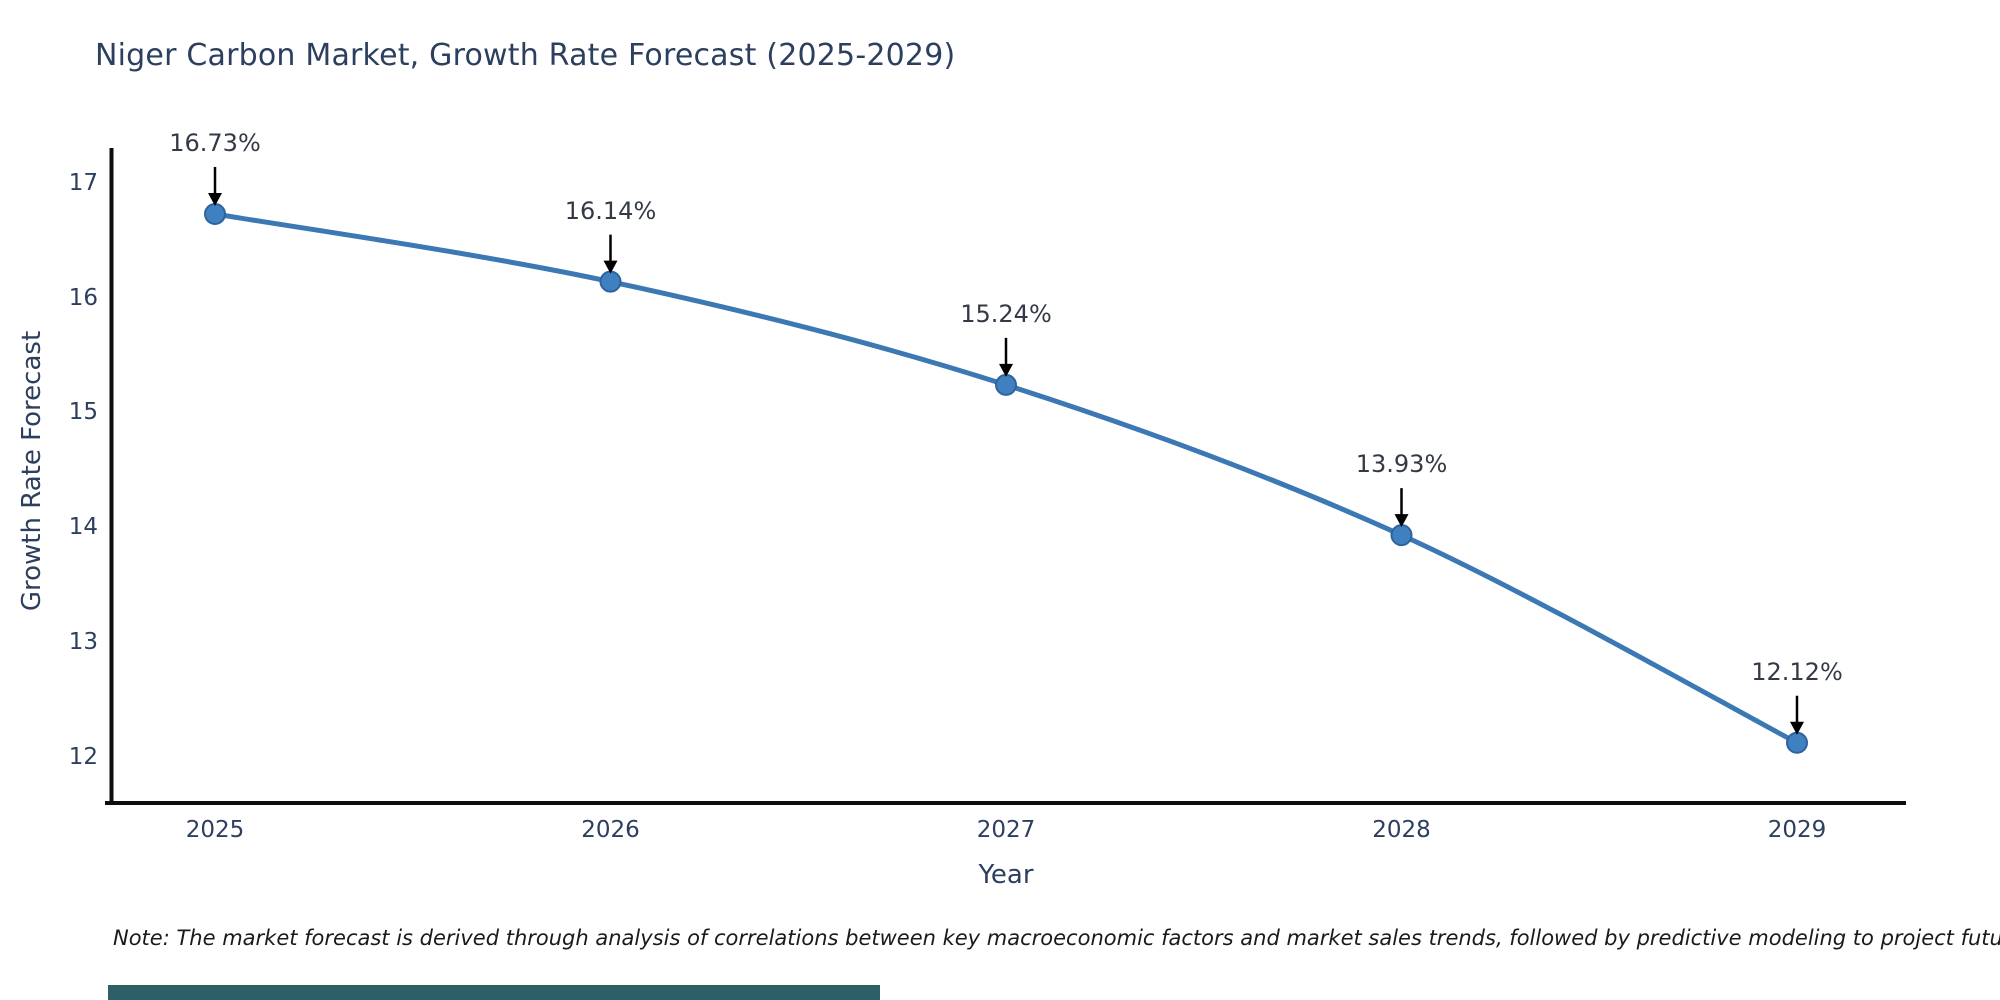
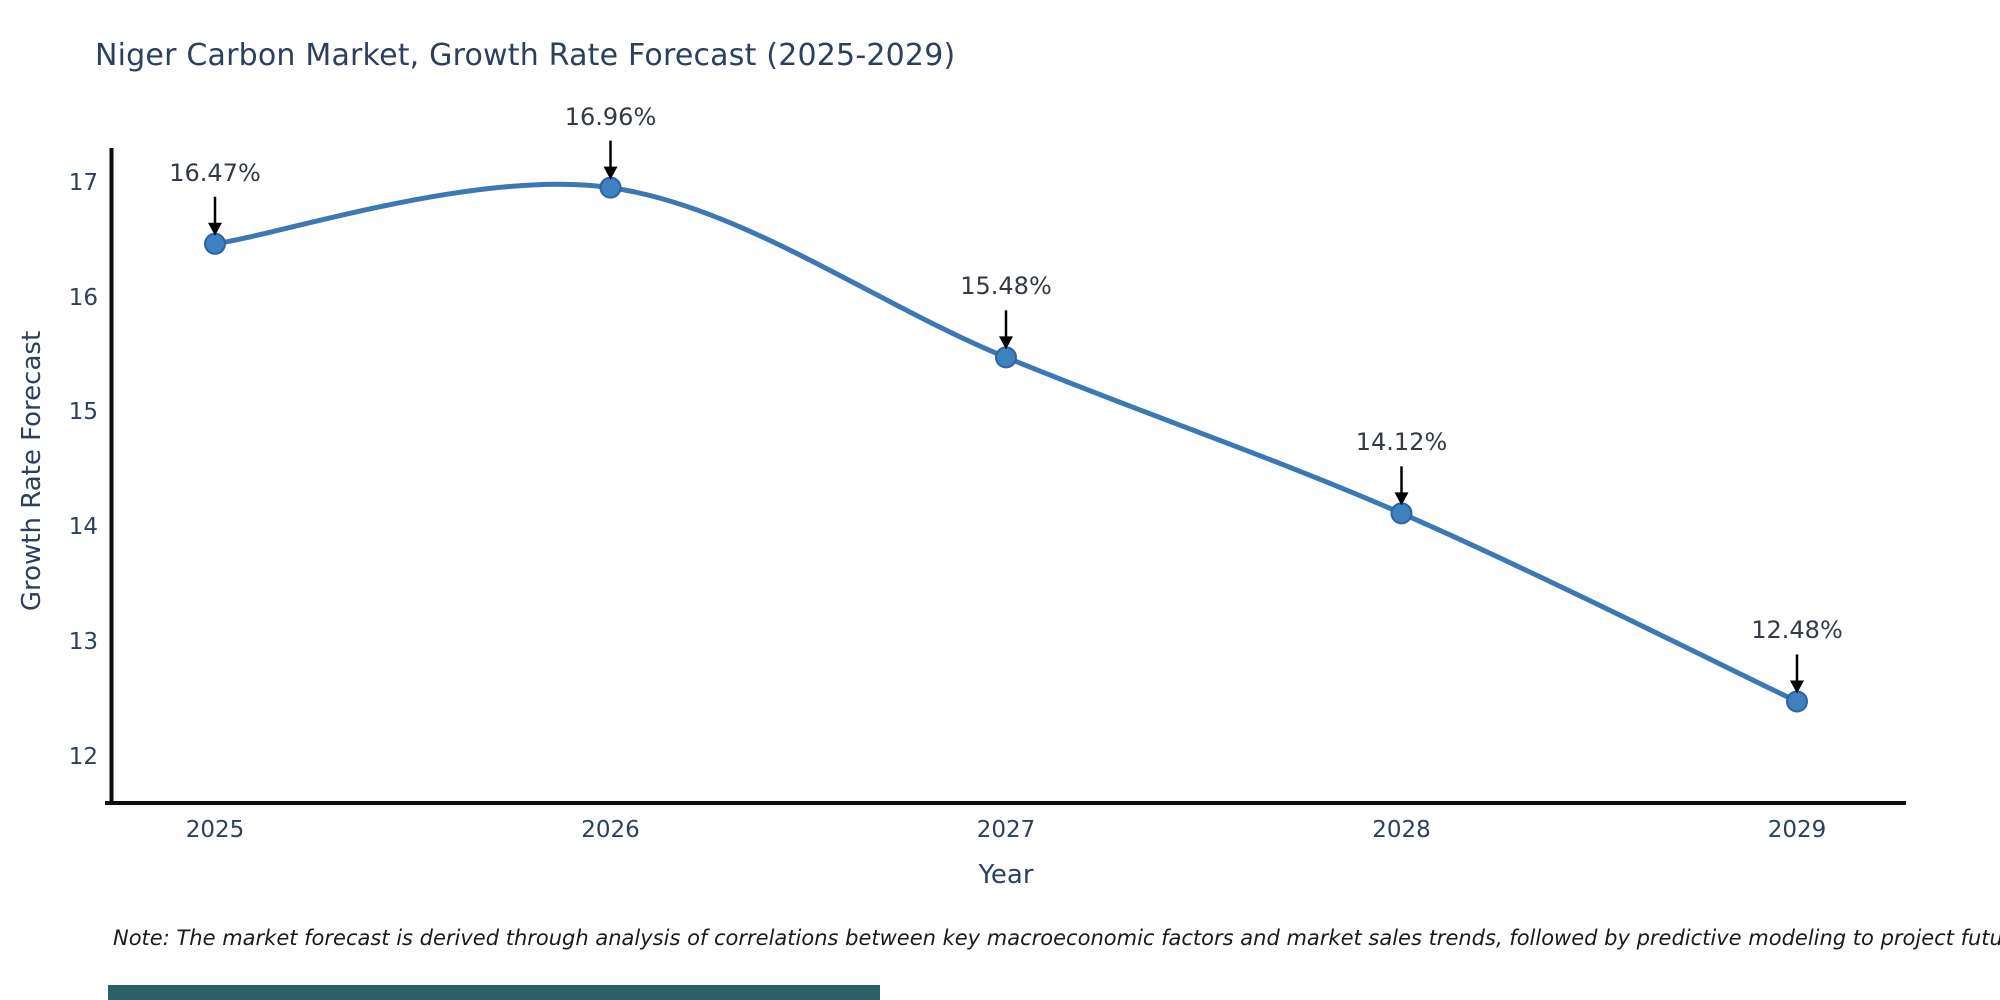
2025: 16.73% -> 16.47%
2026: 16.14% -> 16.96%
2027: 15.24% -> 15.48%
2028: 13.93% -> 14.12%
2029: 12.12% -> 12.48%
